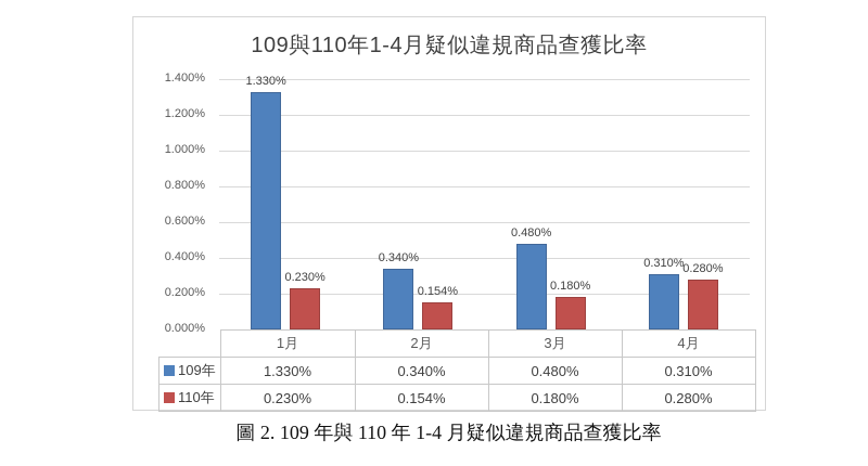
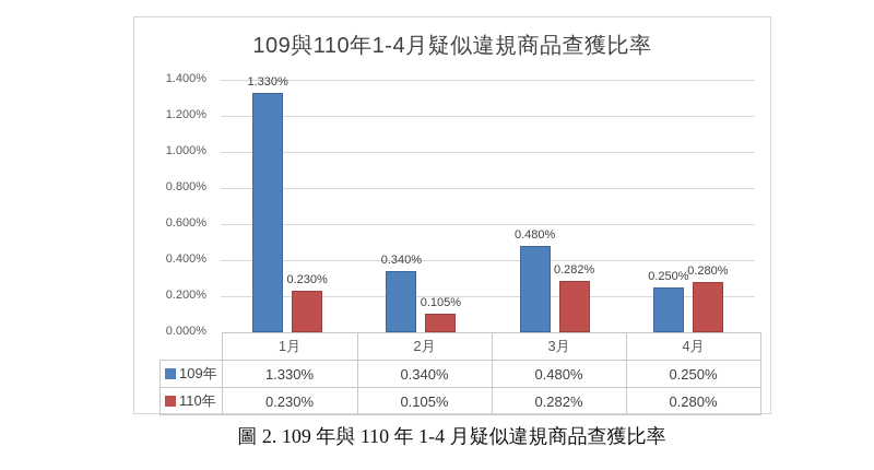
110年/2月: 0.154% -> 0.105%
110年/3月: 0.180% -> 0.282%
109年/4月: 0.310% -> 0.250%
